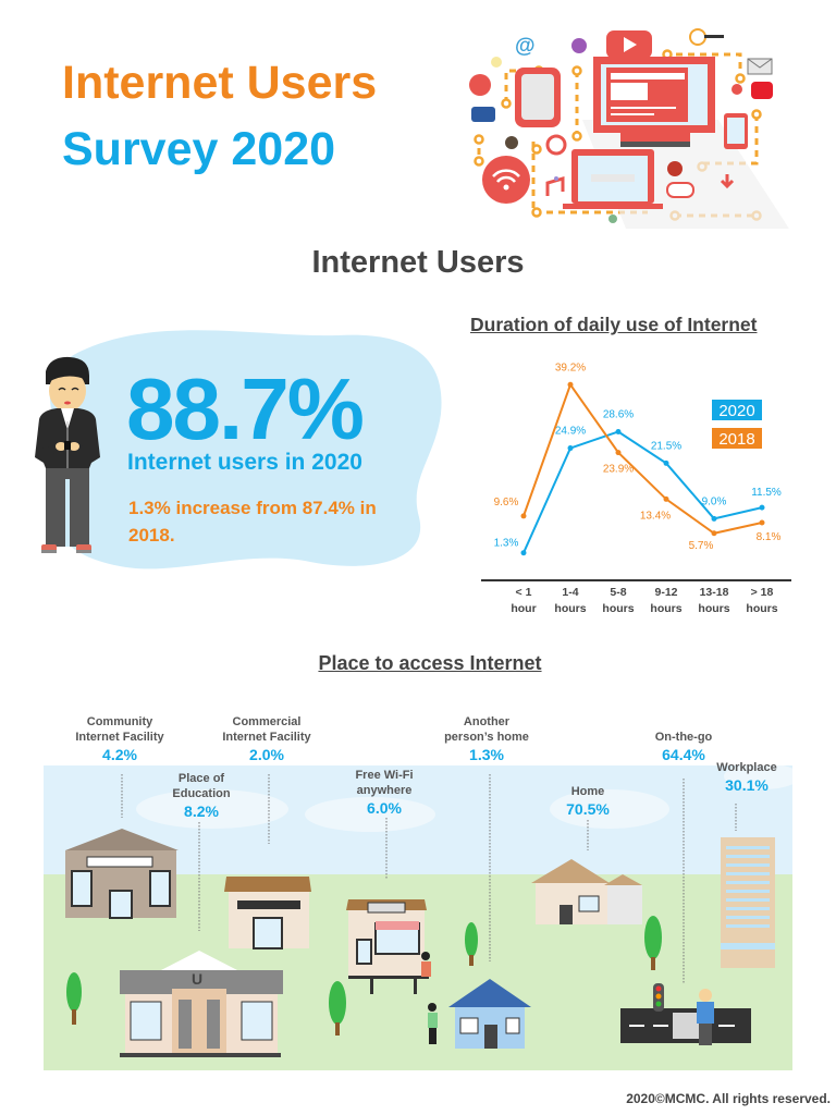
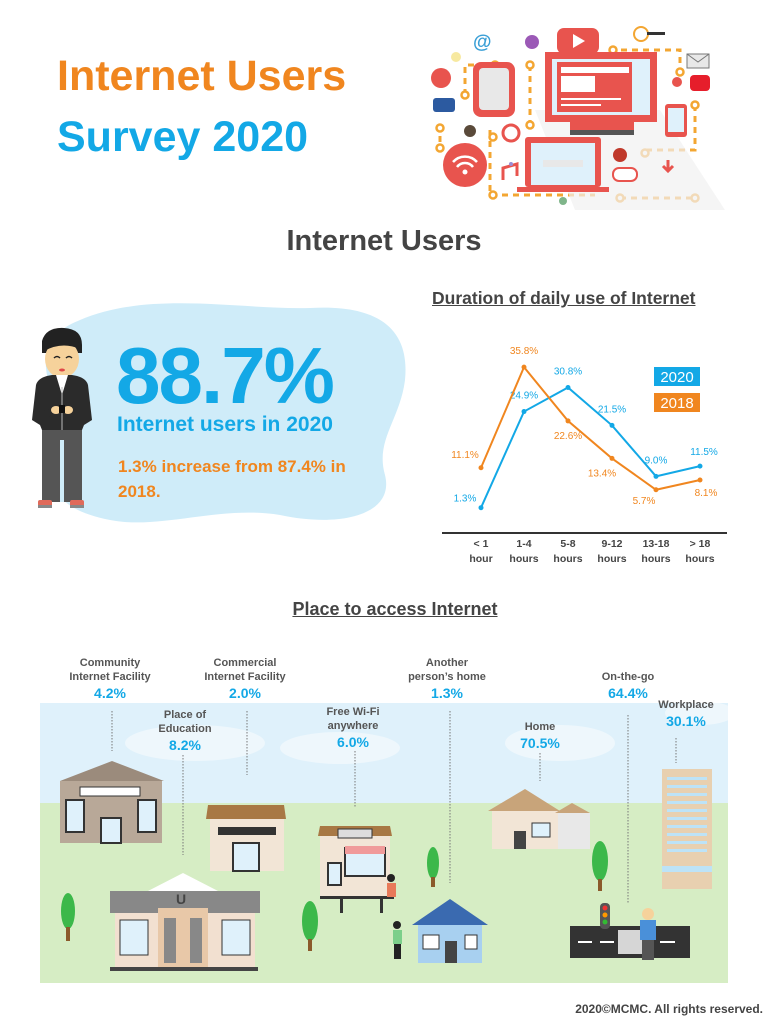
2018/< 1 hour: 9.6% -> 11.1%
2018/1-4 hours: 39.2% -> 35.8%
2020/5-8 hours: 28.6% -> 30.8%
2018/5-8 hours: 23.9% -> 22.6%
